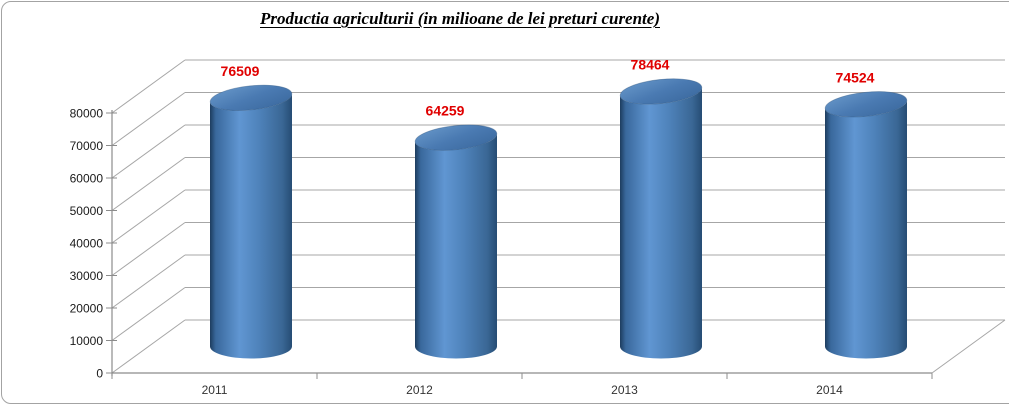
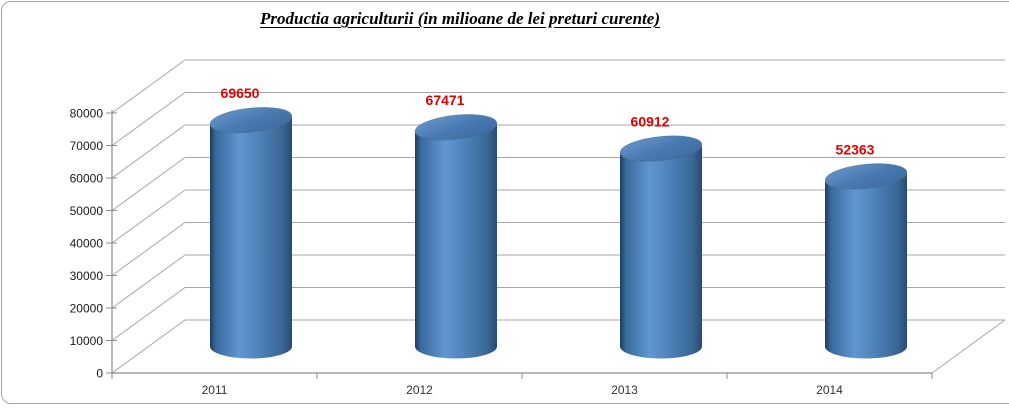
2011: 76509 -> 69650
2012: 64259 -> 67471
2013: 78464 -> 60912
2014: 74524 -> 52363
